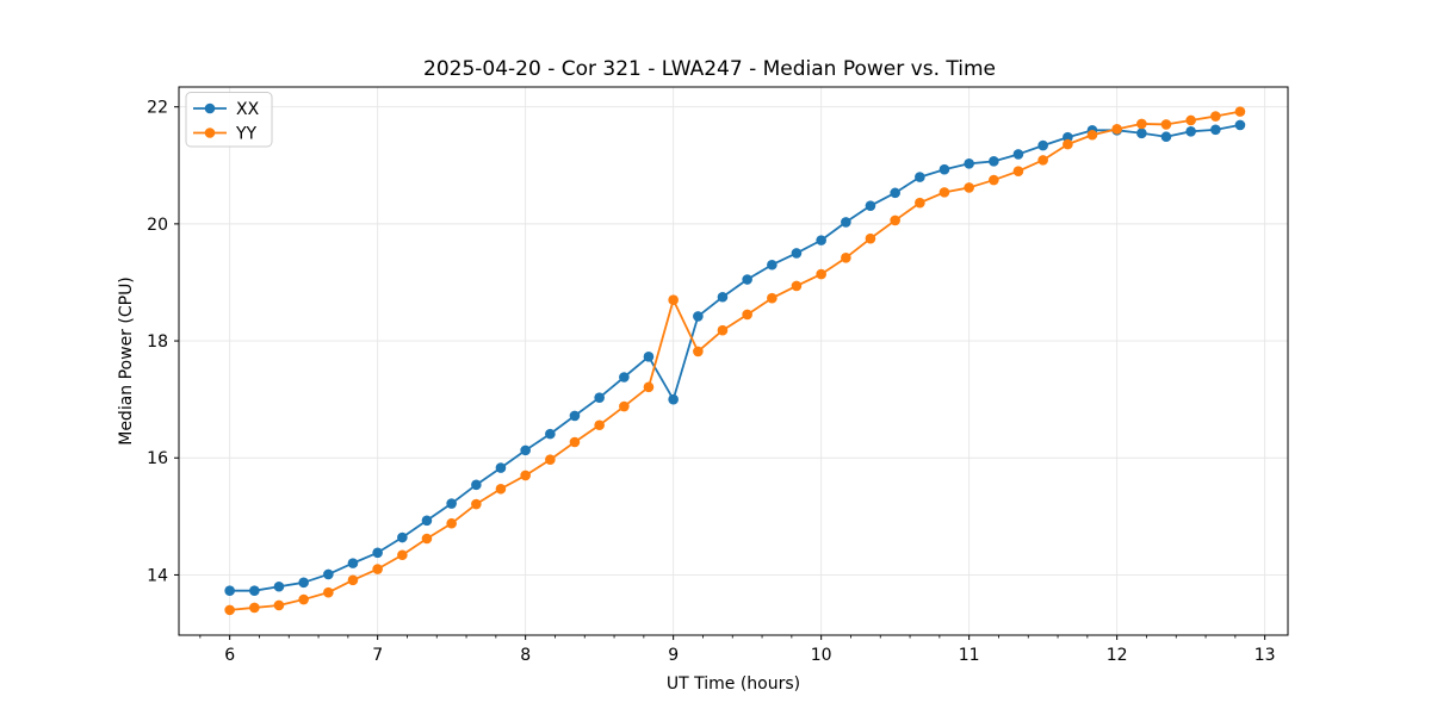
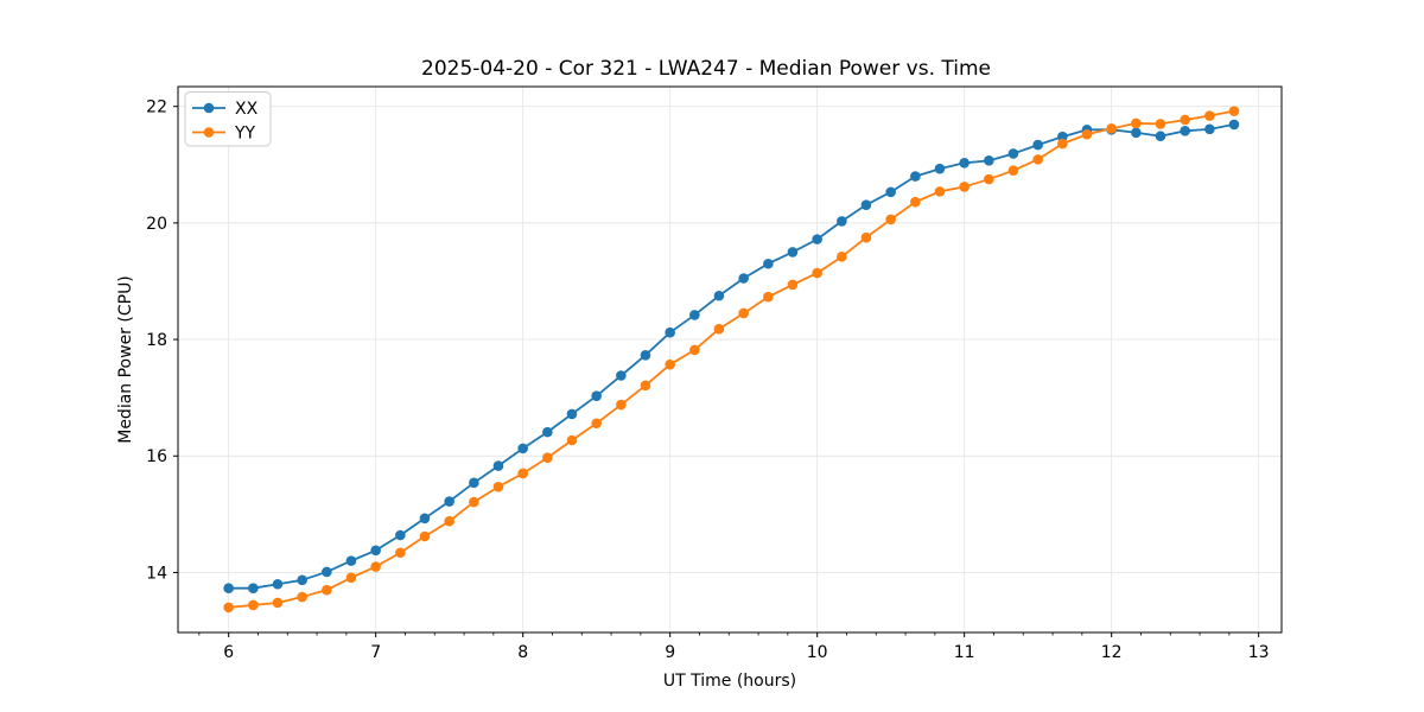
XX/9: 17.0 -> 18.1
YY/9: 18.7 -> 17.6
